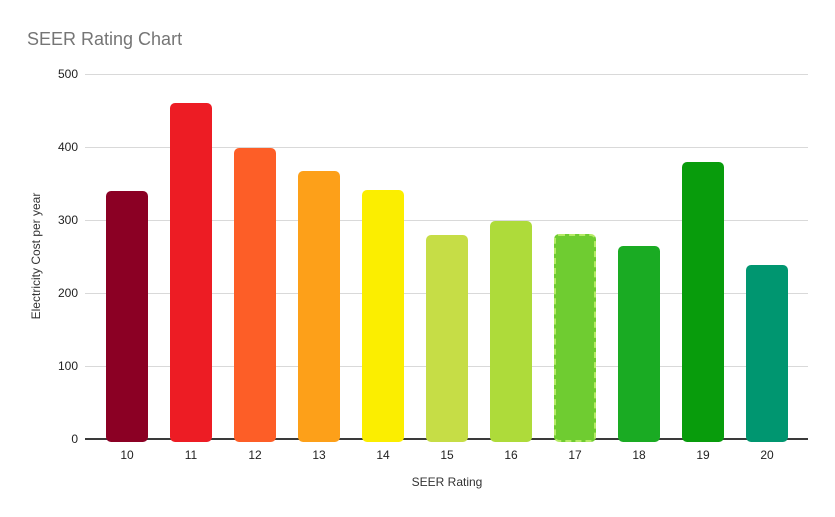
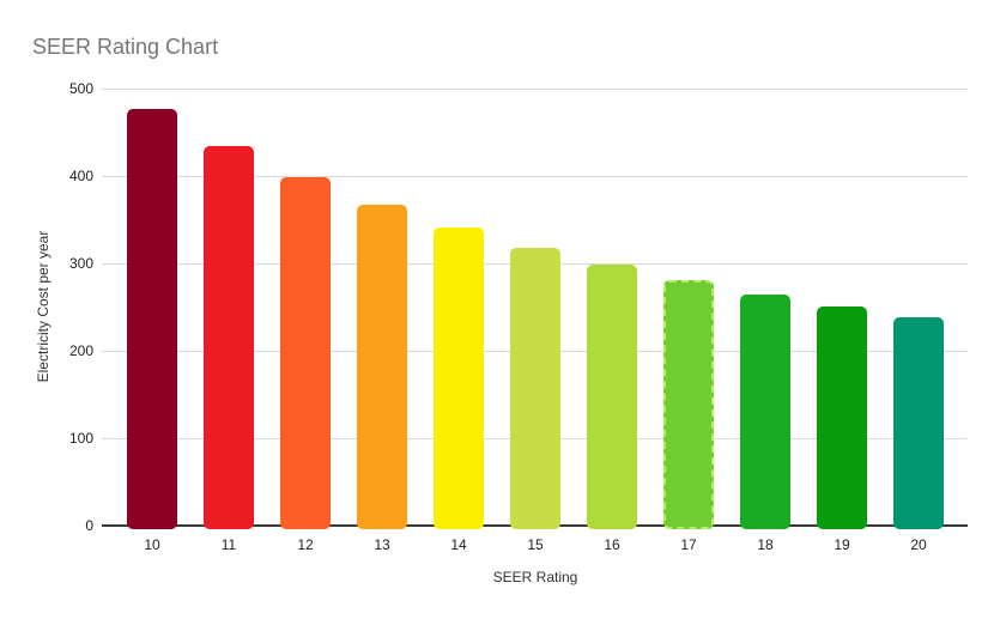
10: 340 -> 480
11: 460 -> 430
15: 280 -> 320
19: 380 -> 250
